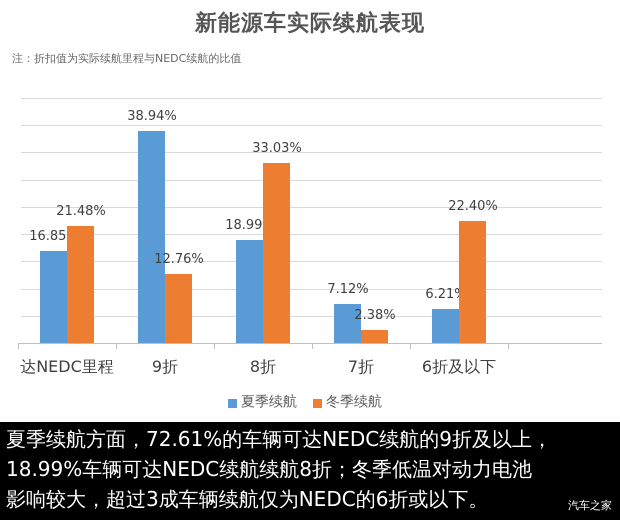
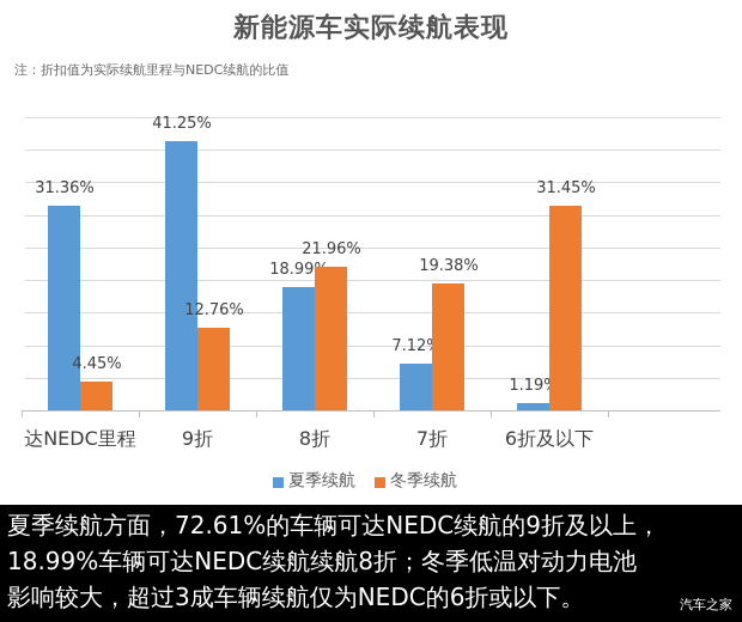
夏季续航/达NEDC里程: 16.85% -> 31.36%
冬季续航/达NEDC里程: 21.48% -> 4.45%
夏季续航/9折: 38.94% -> 41.25%
冬季续航/8折: 33.03% -> 21.96%
冬季续航/7折: 2.38% -> 19.38%
夏季续航/6折及以下: 6.21% -> 1.19%
冬季续航/6折及以下: 22.40% -> 31.45%
